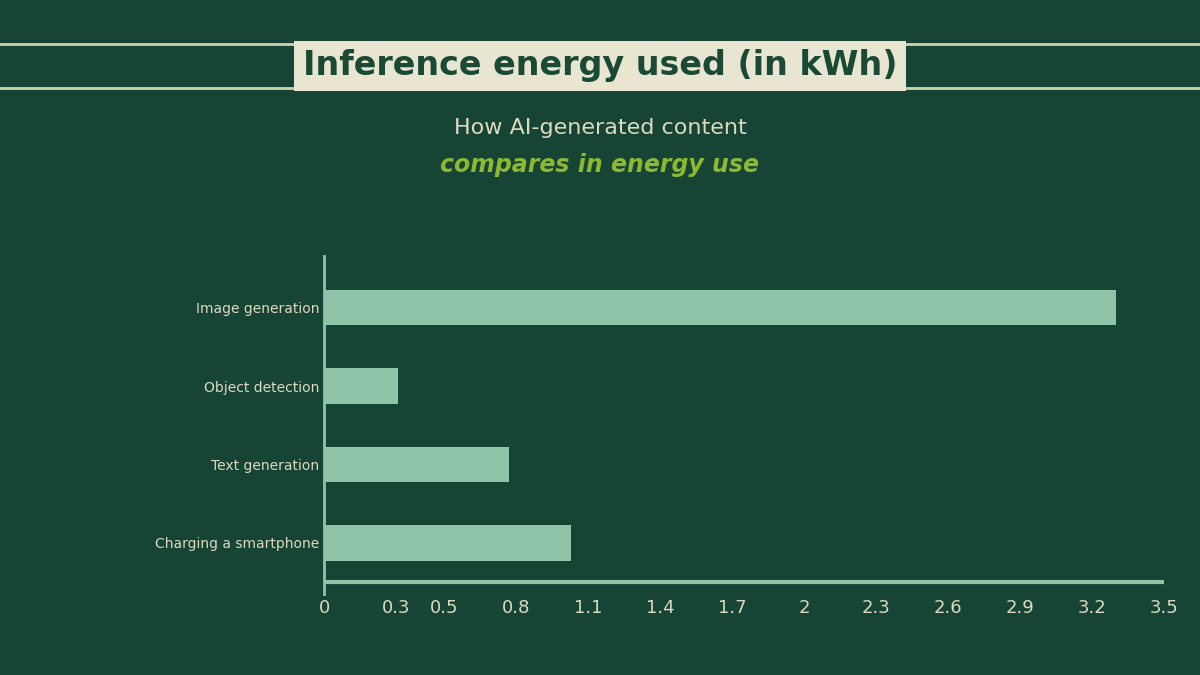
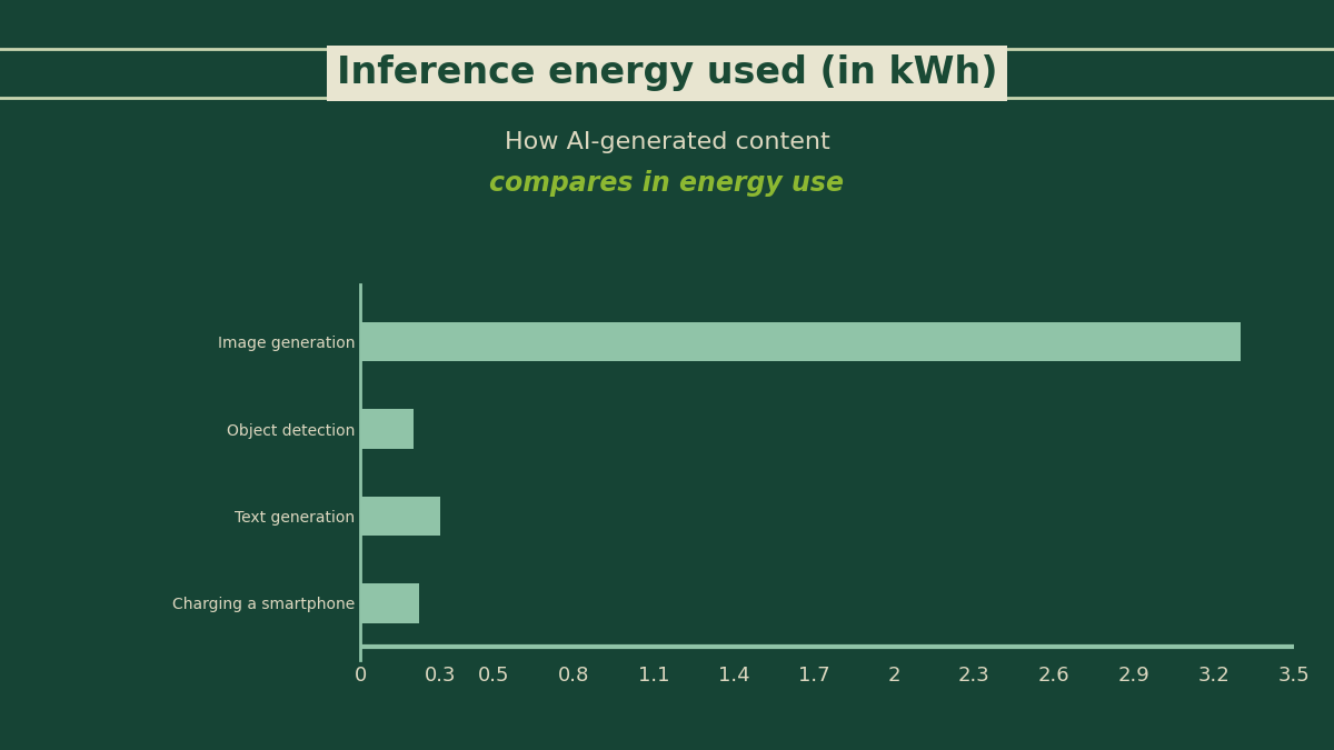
Object detection: 0.31 -> 0.20
Text generation: 0.77 -> 0.30
Charging a smartphone: 1.03 -> 0.22
